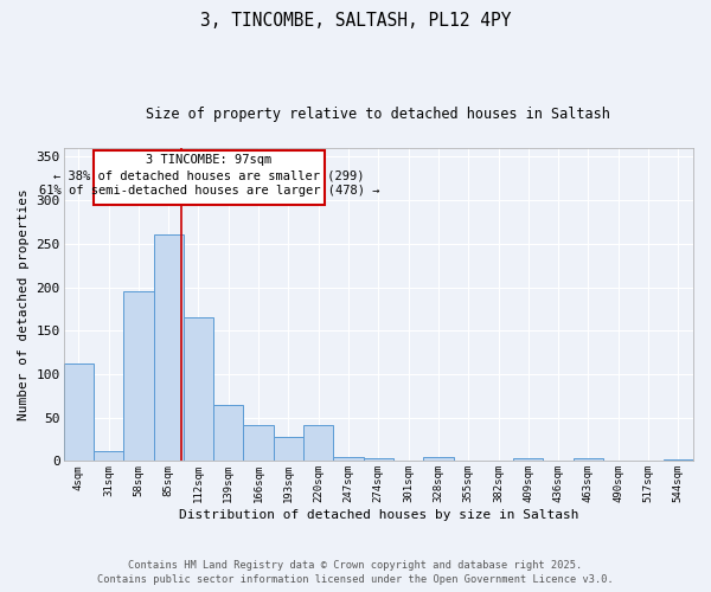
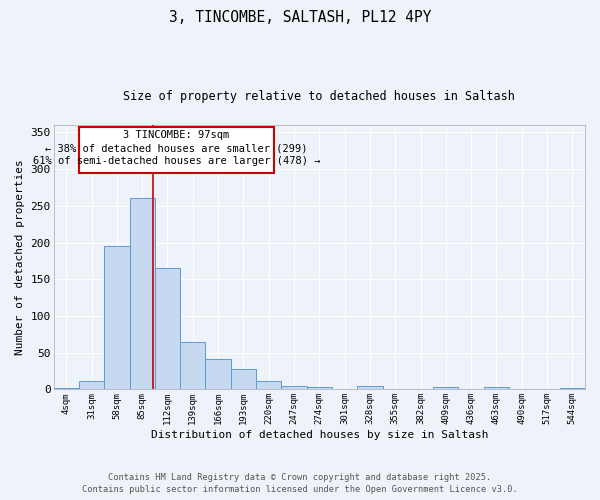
4sqm: 112 -> 2
220sqm: 42 -> 12
